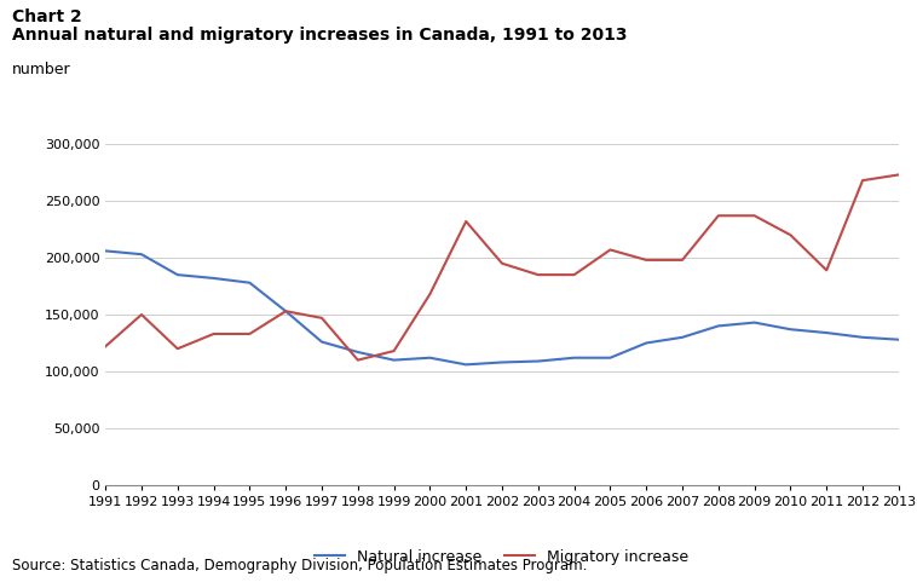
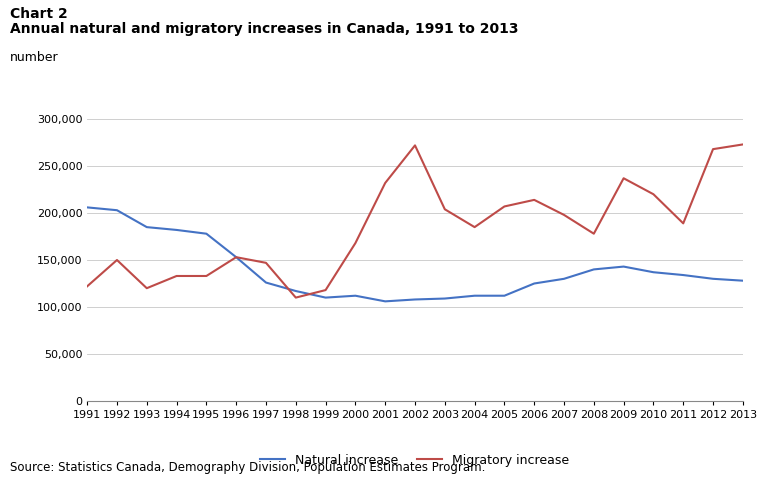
Migratory increase/2002: 195,000 -> 272,000
Migratory increase/2003: 185,000 -> 204,000
Migratory increase/2006: 198,000 -> 214,000
Migratory increase/2008: 237,000 -> 178,000
